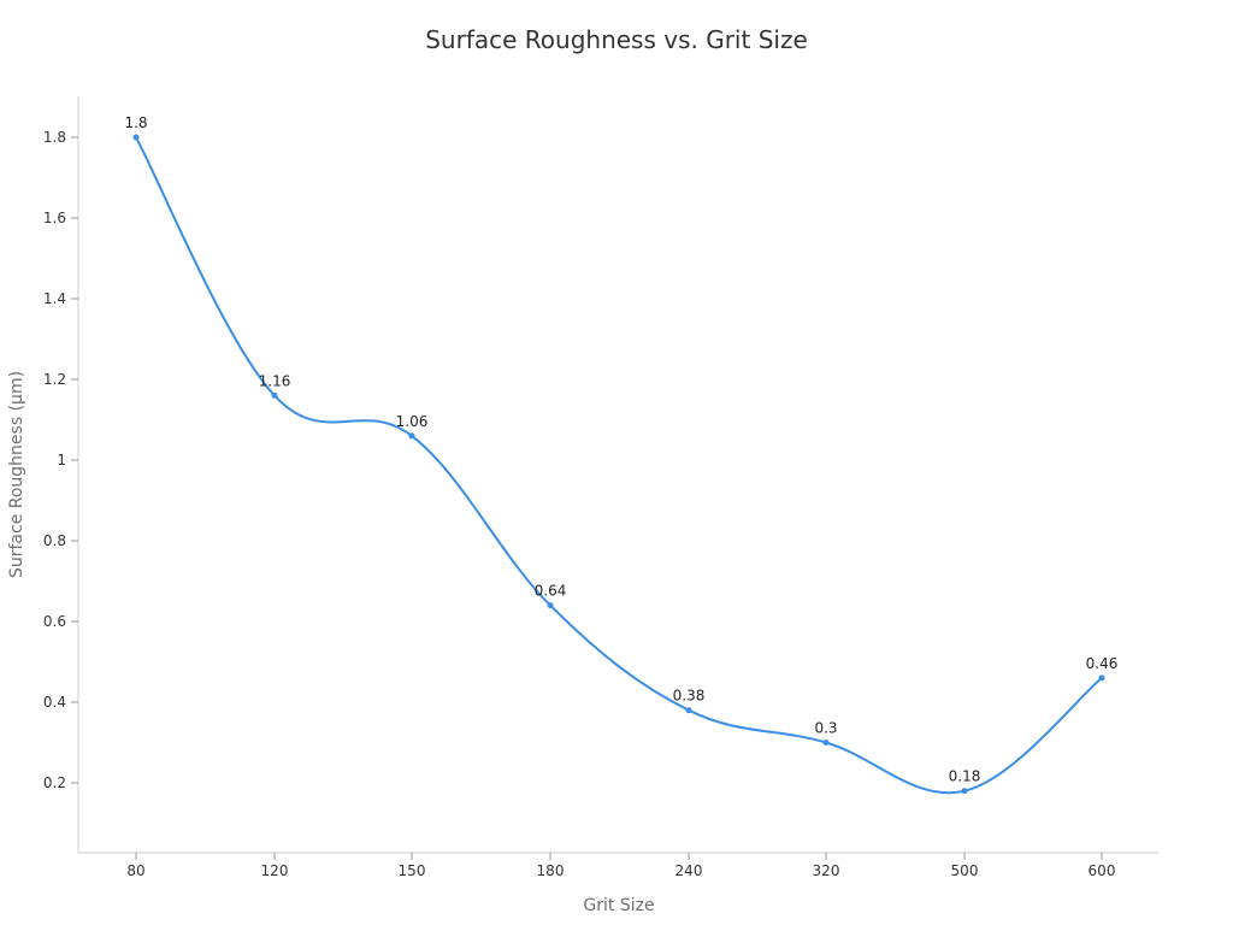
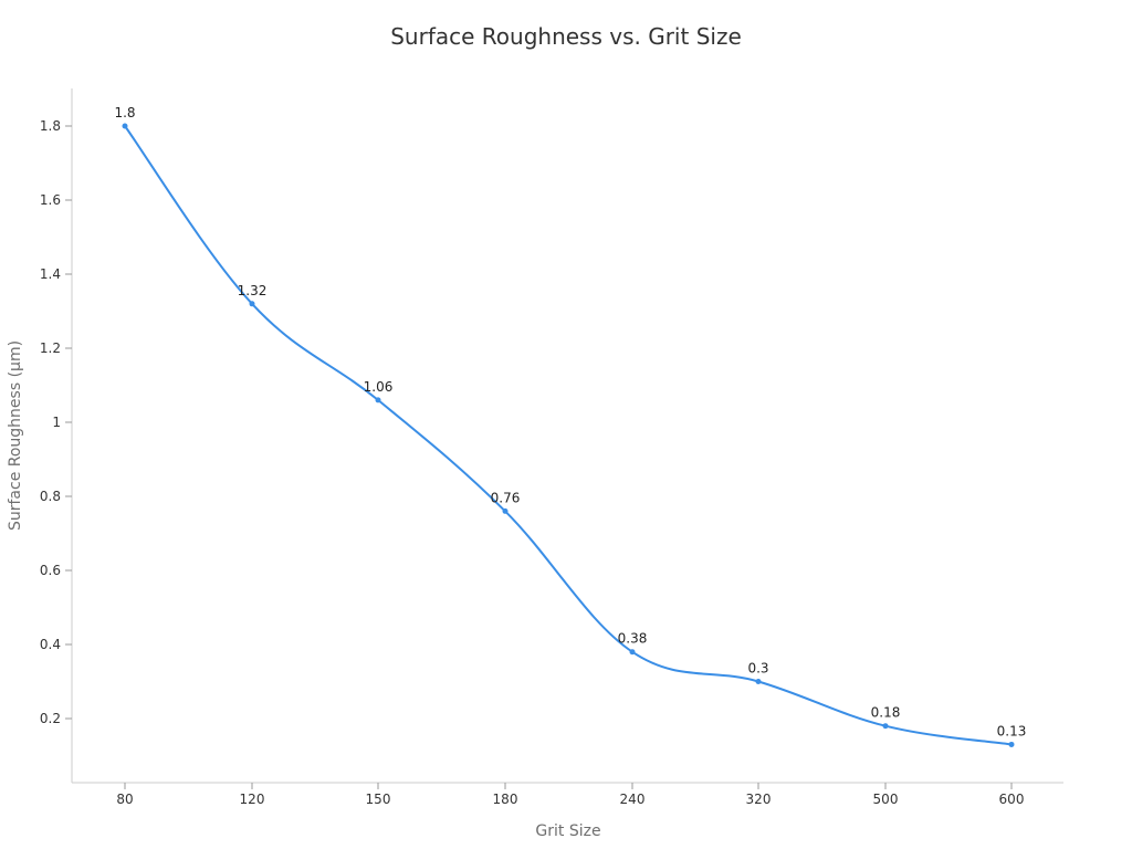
120: 1.16 -> 1.32
180: 0.64 -> 0.76
600: 0.46 -> 0.13
